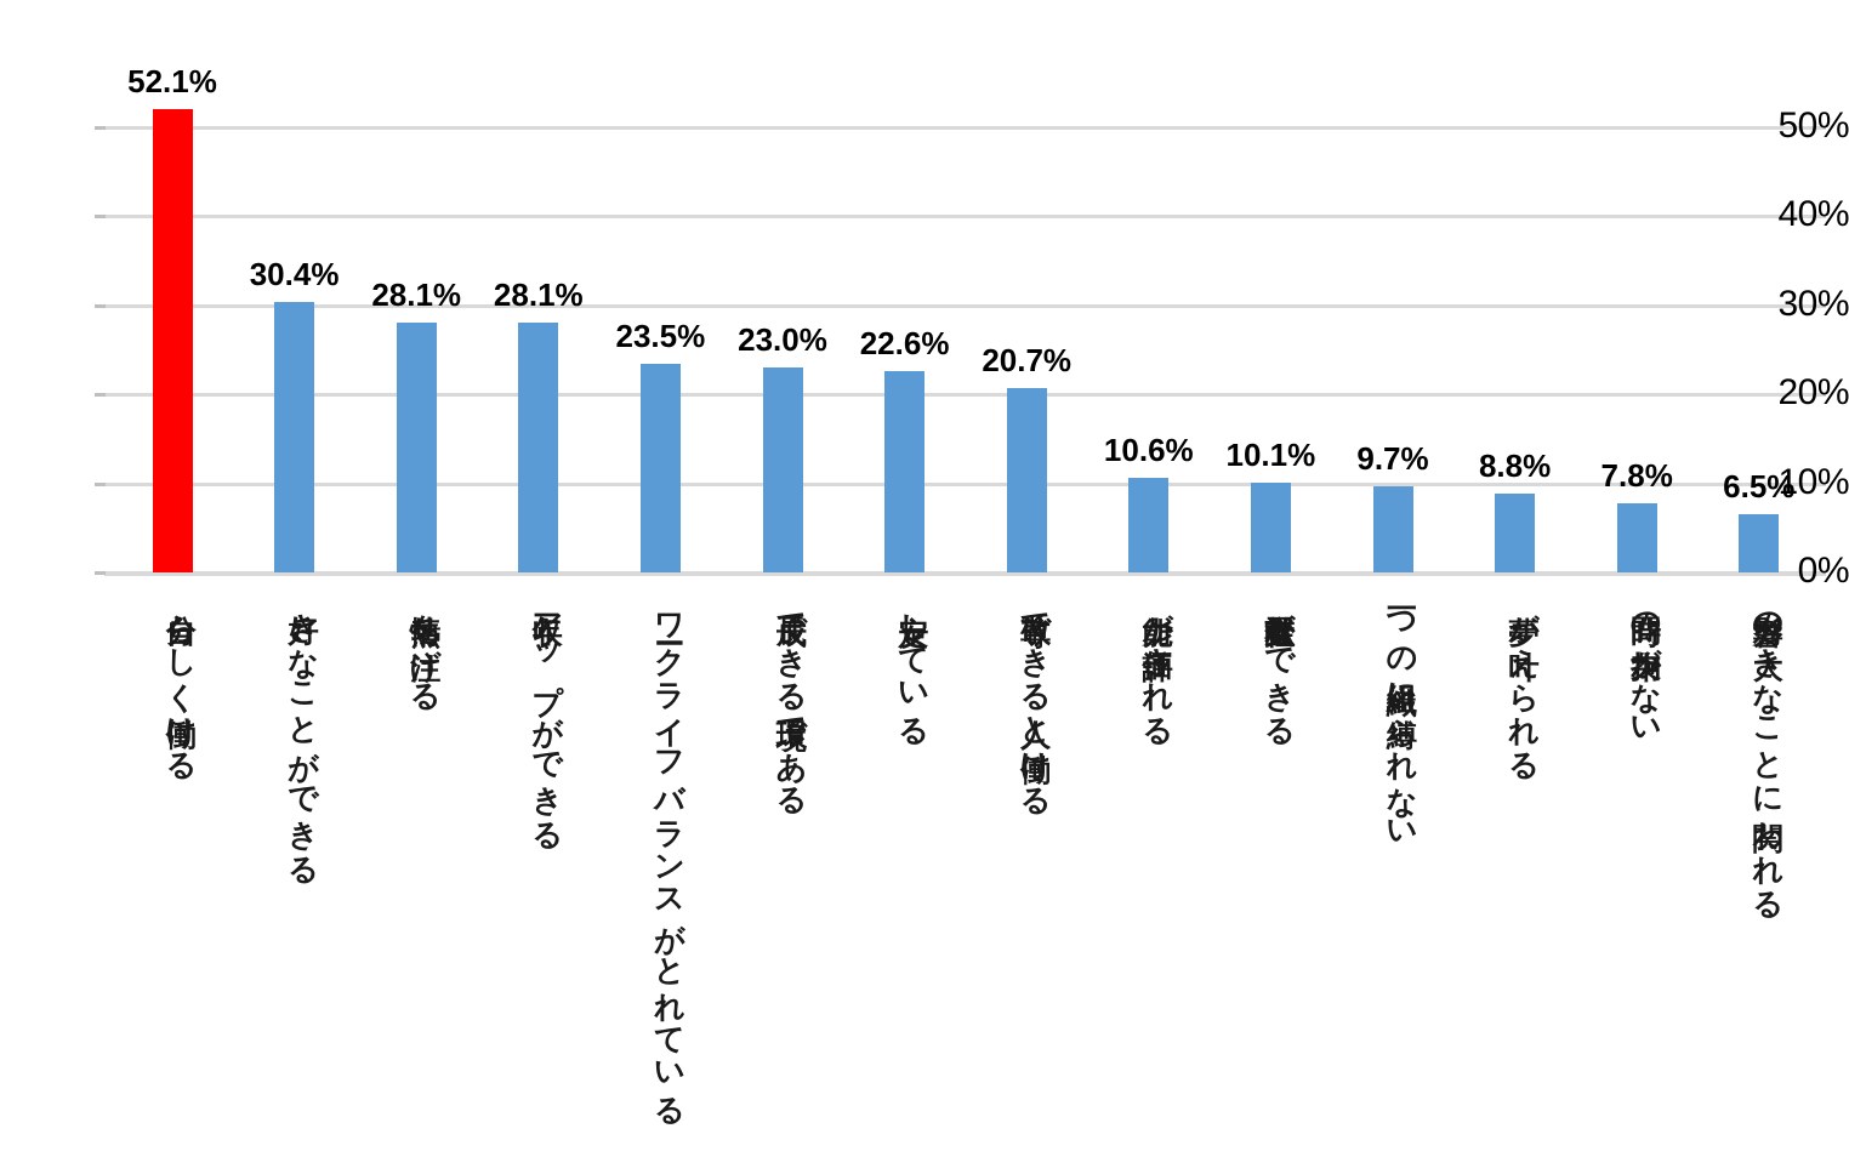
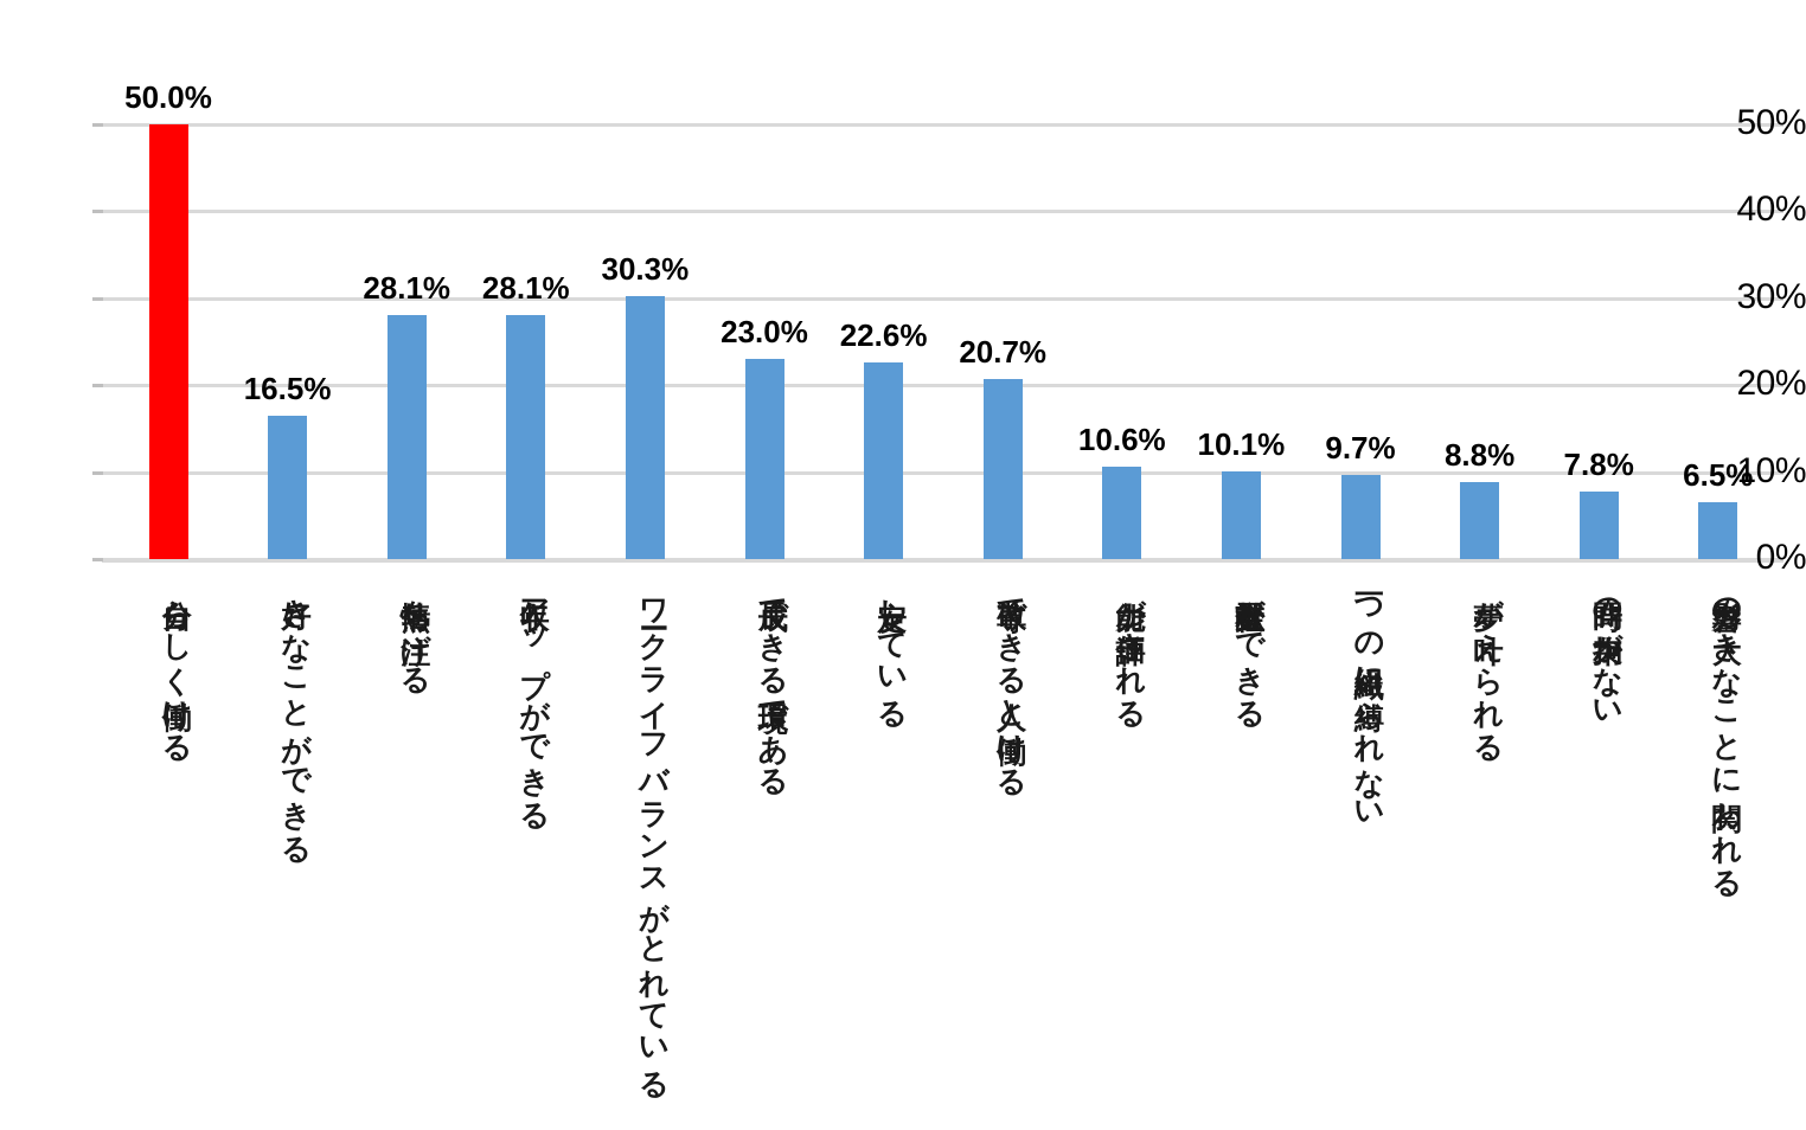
自分らしく働ける: 52.1% -> 50.0%
好きなことができる: 30.4% -> 16.5%
ワークライフバランスがとれている: 23.5% -> 30.3%
